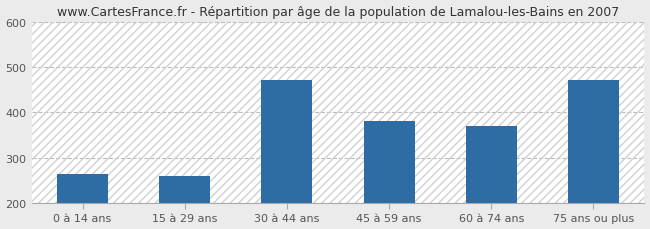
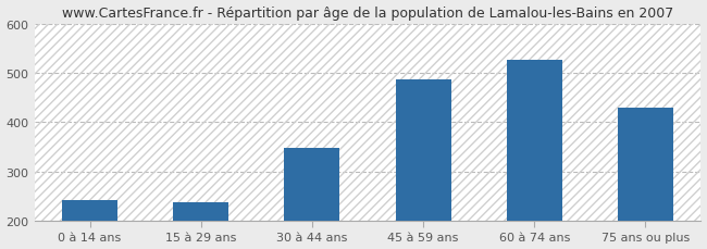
0 à 14 ans: 265 -> 243
15 à 29 ans: 260 -> 237
30 à 44 ans: 470 -> 347
45 à 59 ans: 380 -> 487
60 à 74 ans: 370 -> 527
75 ans ou plus: 470 -> 430
